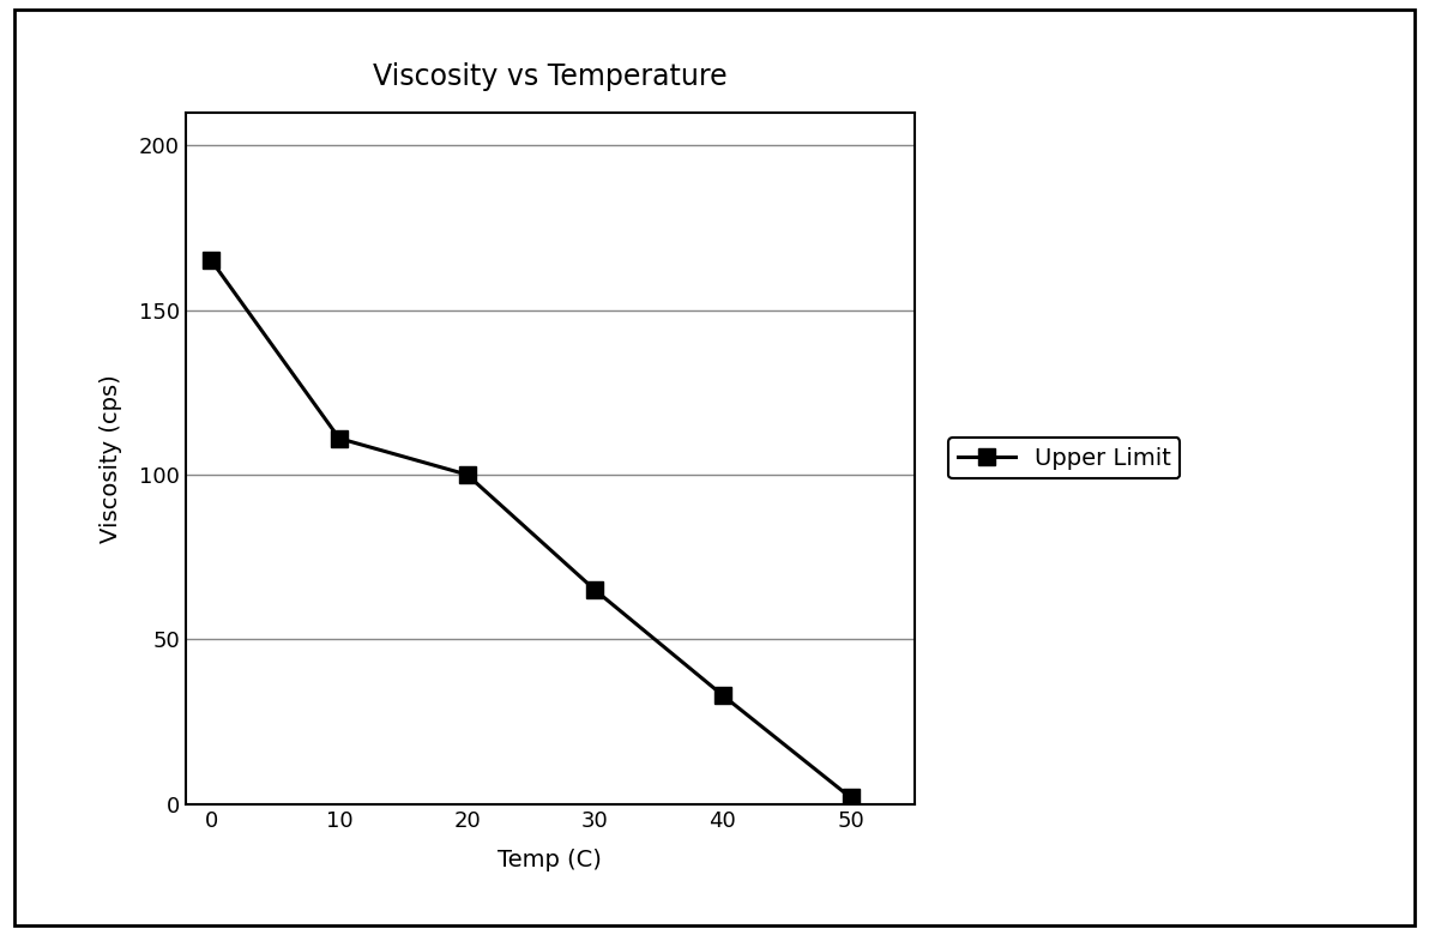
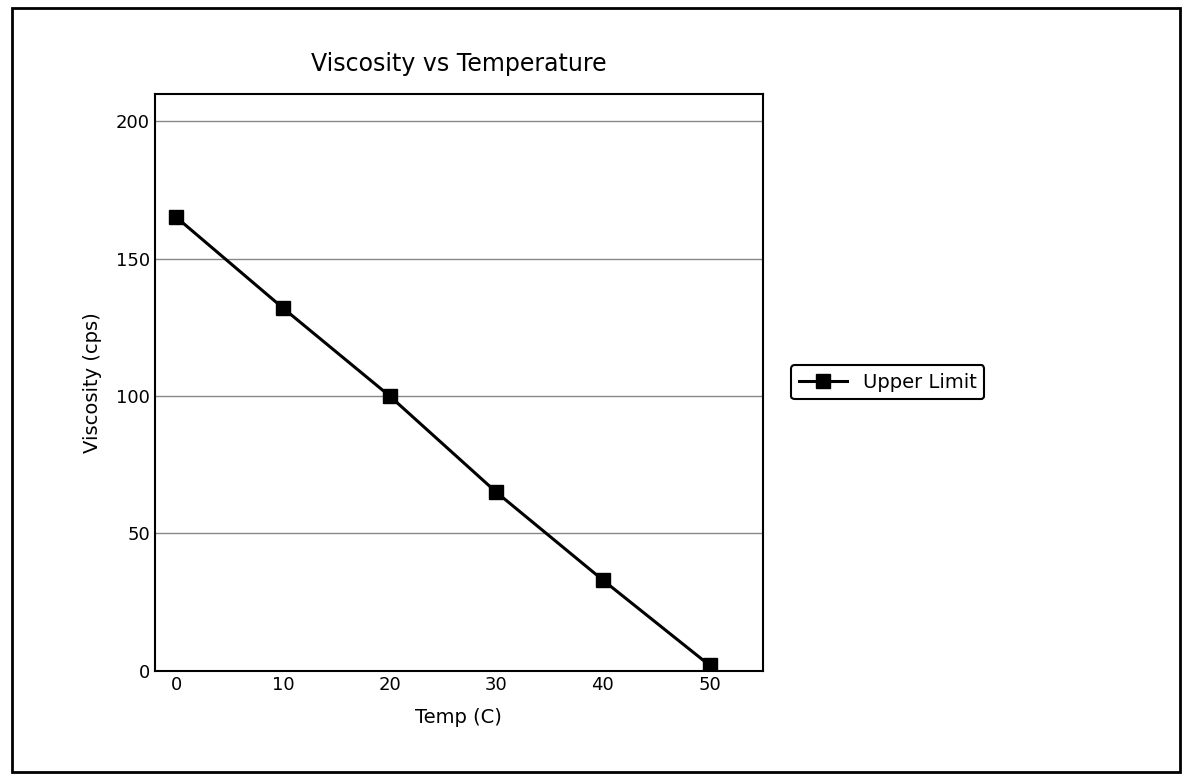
10: 111 -> 132
